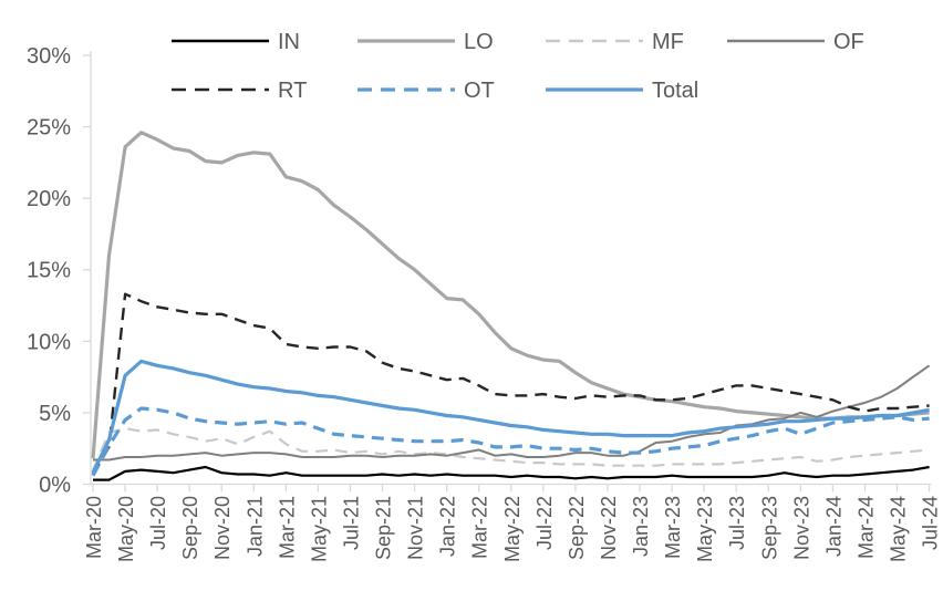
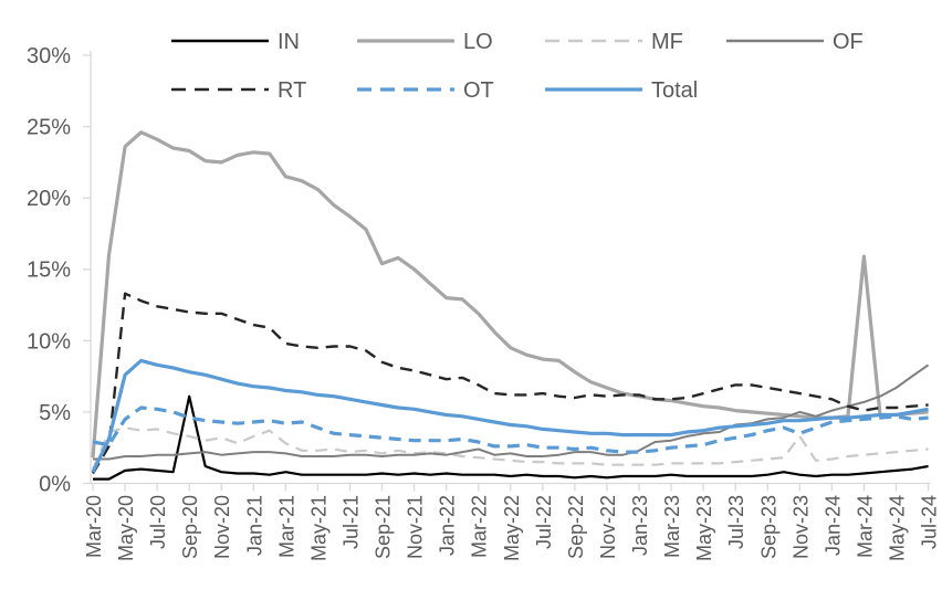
OT/Mar-20: 0.6% -> 2.9%
IN/Sep-20: 1.0% -> 6.1%
LO/Sep-21: 16.8% -> 15.4%
MF/Nov-23: 1.9% -> 3.3%
LO/Mar-24: 4.7% -> 15.9%
